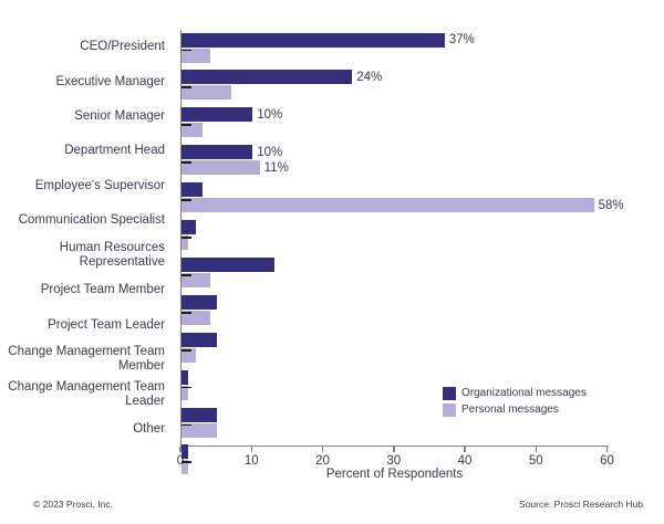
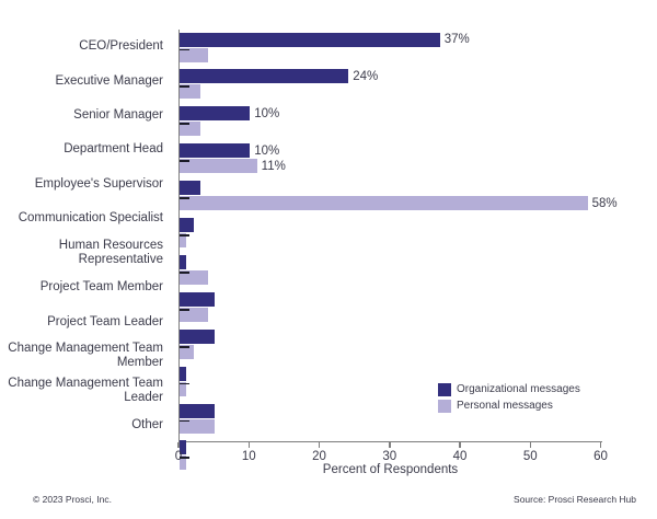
Personal messages/Executive Manager: 7 -> 3
Organizational messages/Human Resources Representative: 13 -> 1
